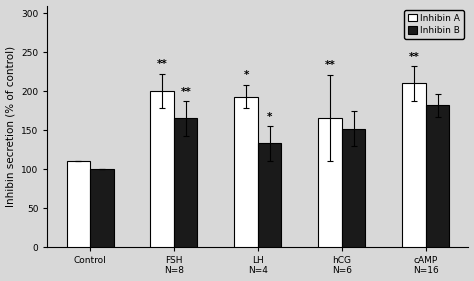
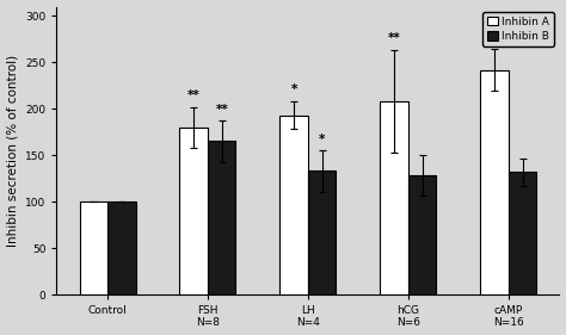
Inhibin A/Control: 110 -> 100
Inhibin A/FSH N=8: 200 -> 180
Inhibin A/hCG N=6: 166 -> 208
Inhibin B/hCG N=6: 152 -> 128
Inhibin A/cAMP N=16: 210 -> 242
Inhibin B/cAMP N=16: 182 -> 132
